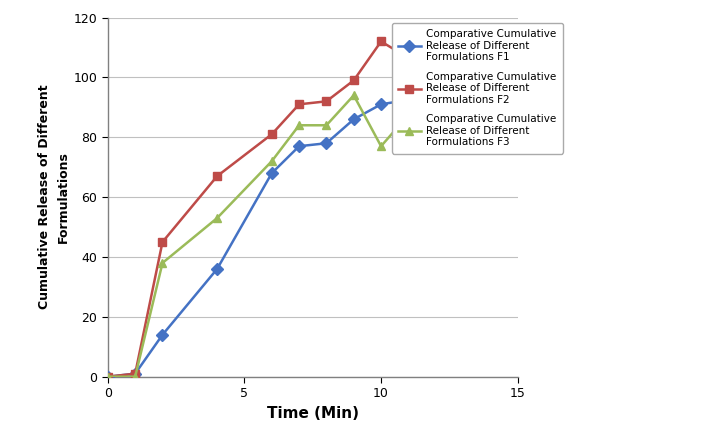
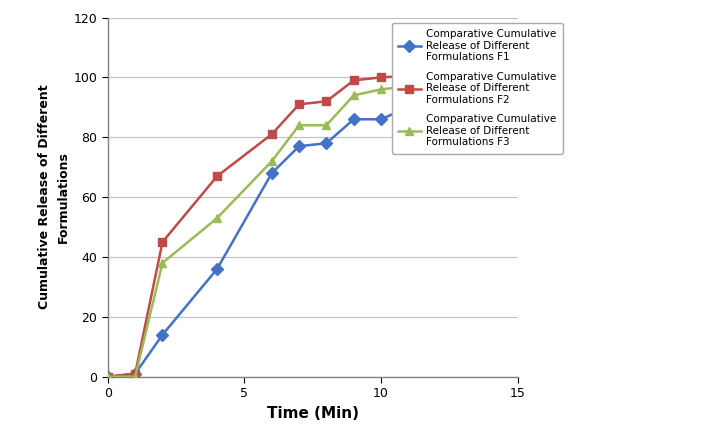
Comparative Cumulative Release of Different Formulations F1/10: 91 -> 86
Comparative Cumulative Release of Different Formulations F2/10: 112 -> 100
Comparative Cumulative Release of Different Formulations F3/10: 77 -> 96
